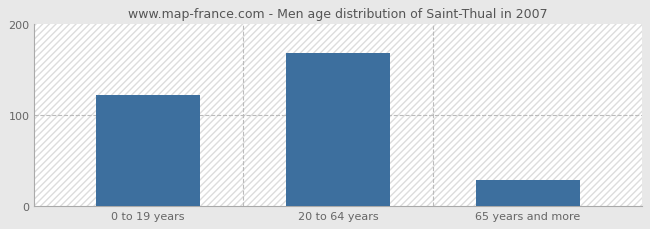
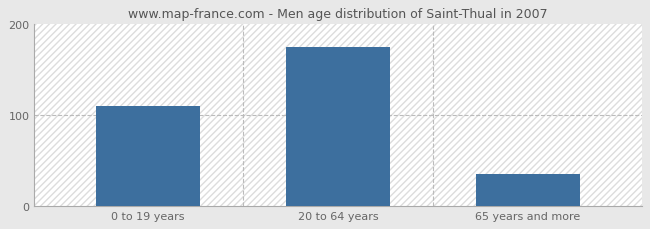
0 to 19 years: 122 -> 110
20 to 64 years: 168 -> 175
65 years and more: 28 -> 35
